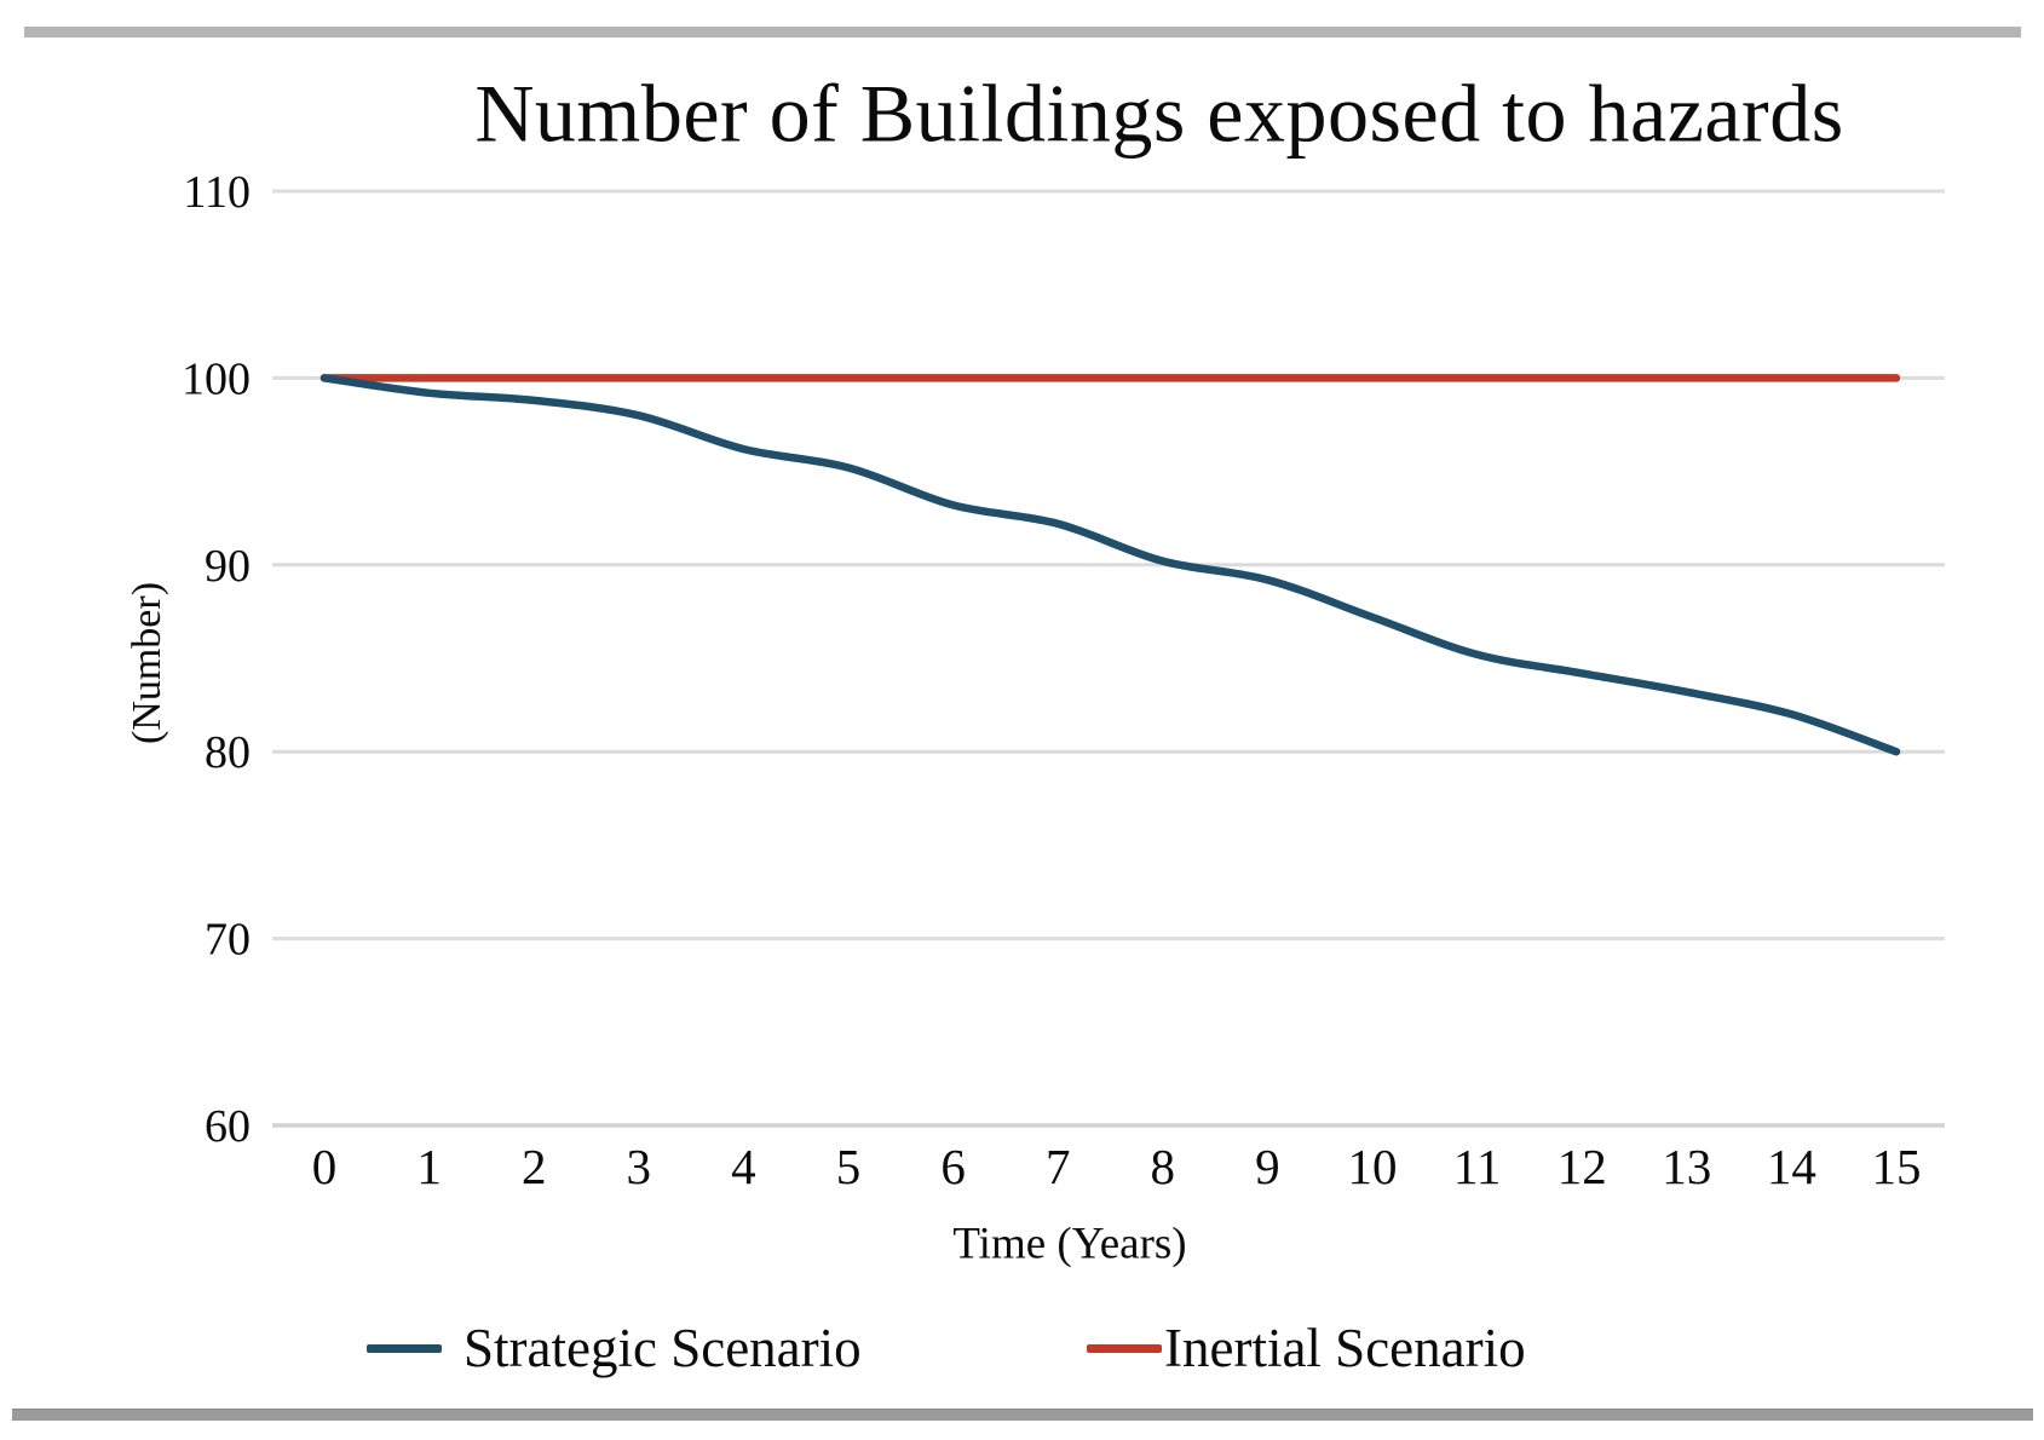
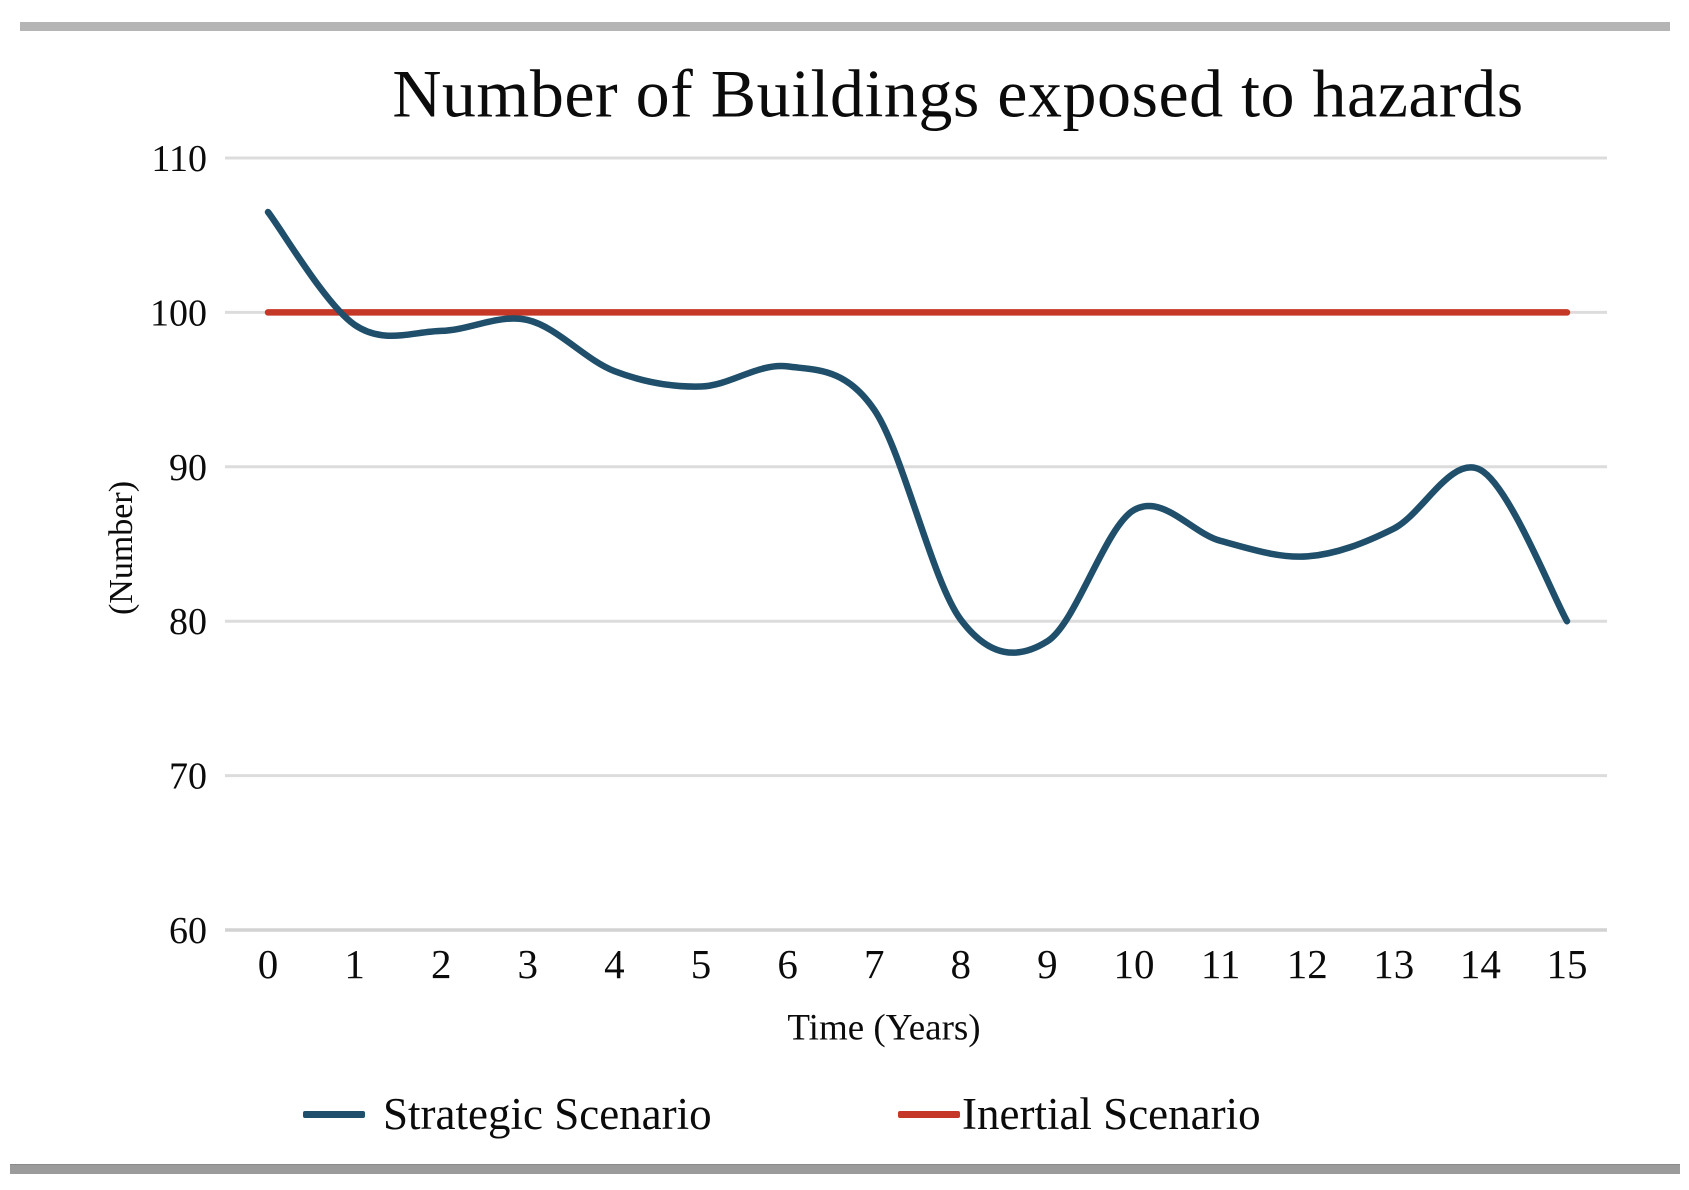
Strategic Scenario/0: 100.0 -> 106.5
Strategic Scenario/3: 98.0 -> 99.5
Strategic Scenario/6: 93.2 -> 96.5
Strategic Scenario/7: 92.2 -> 93.7
Strategic Scenario/8: 90.2 -> 80.1
Strategic Scenario/9: 89.2 -> 78.7
Strategic Scenario/13: 83.2 -> 86.0
Strategic Scenario/14: 82.0 -> 89.8
